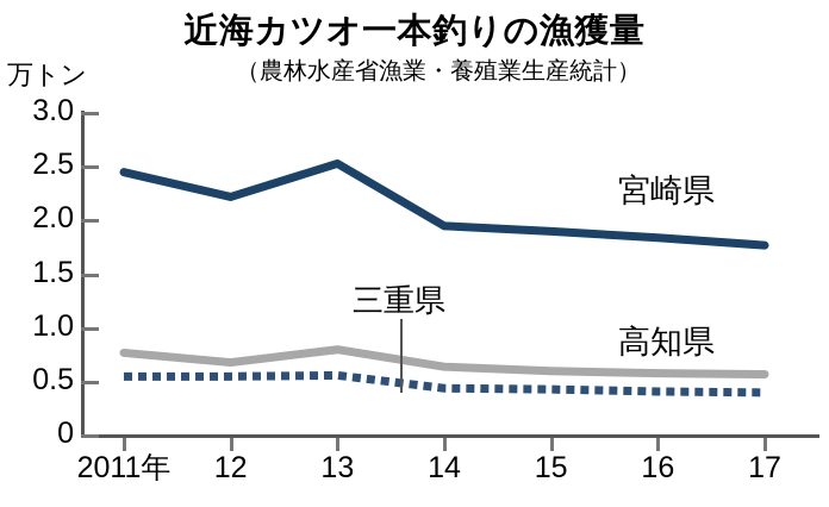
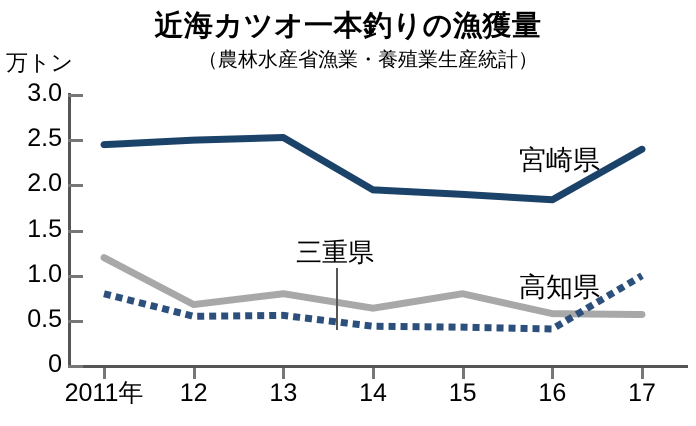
高知県/2011年: 0.8 -> 1.2
三重県/2011年: 0.6 -> 0.8
宮崎県/12: 2.2 -> 2.5
高知県/15: 0.6 -> 0.8
宮崎県/17: 1.8 -> 2.4
三重県/17: 0.4 -> 1.0
